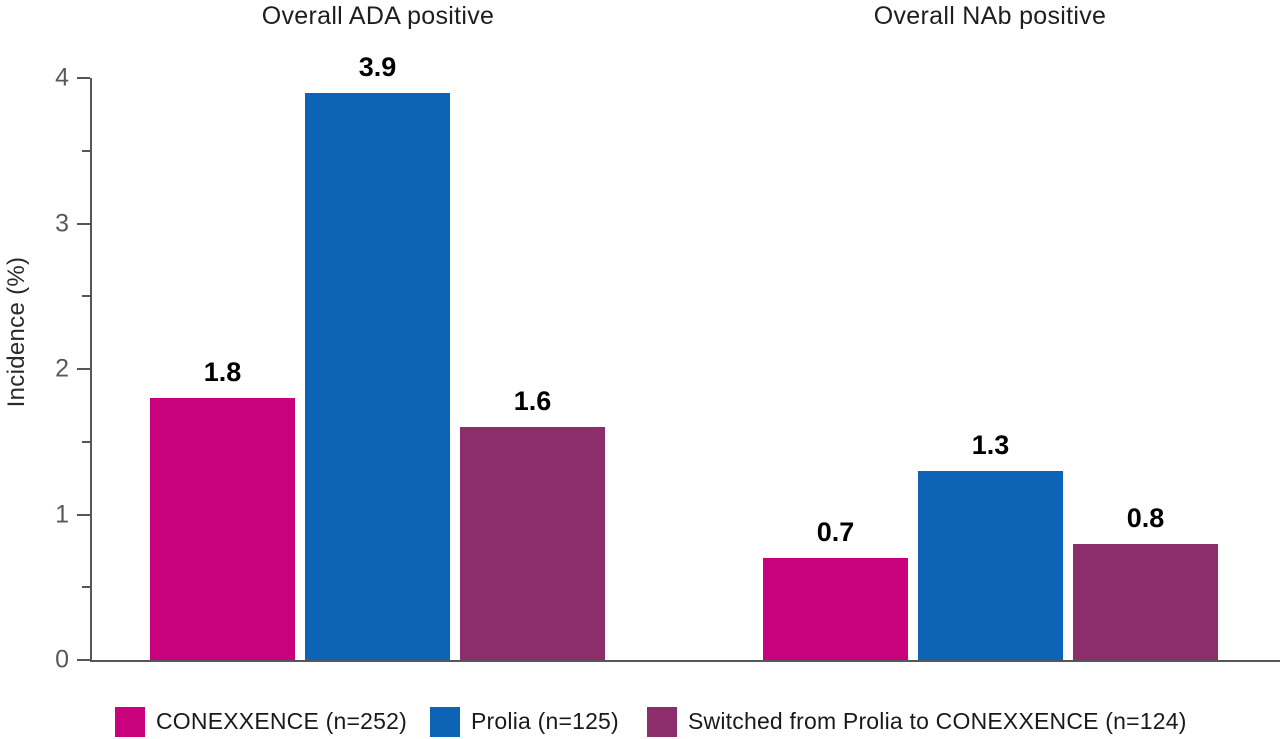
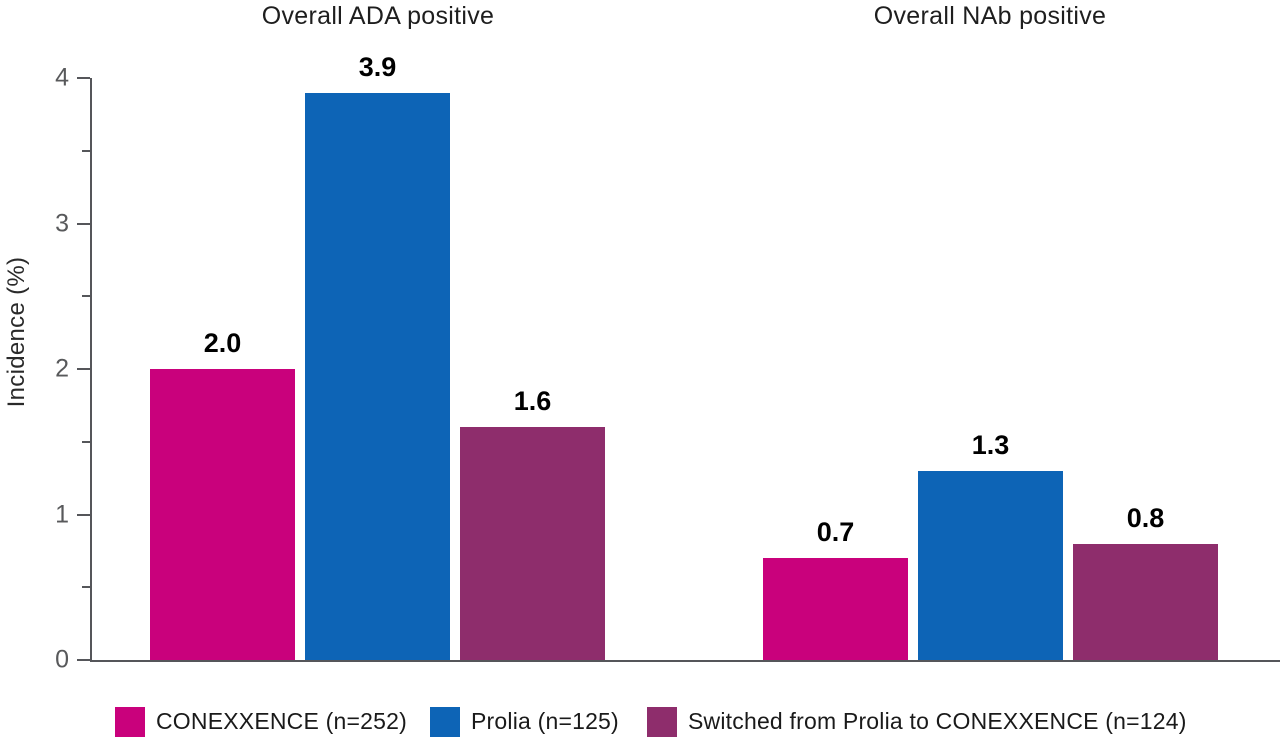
CONEXXENCE (n=252)/Overall ADA positive: 1.8 -> 2.0
